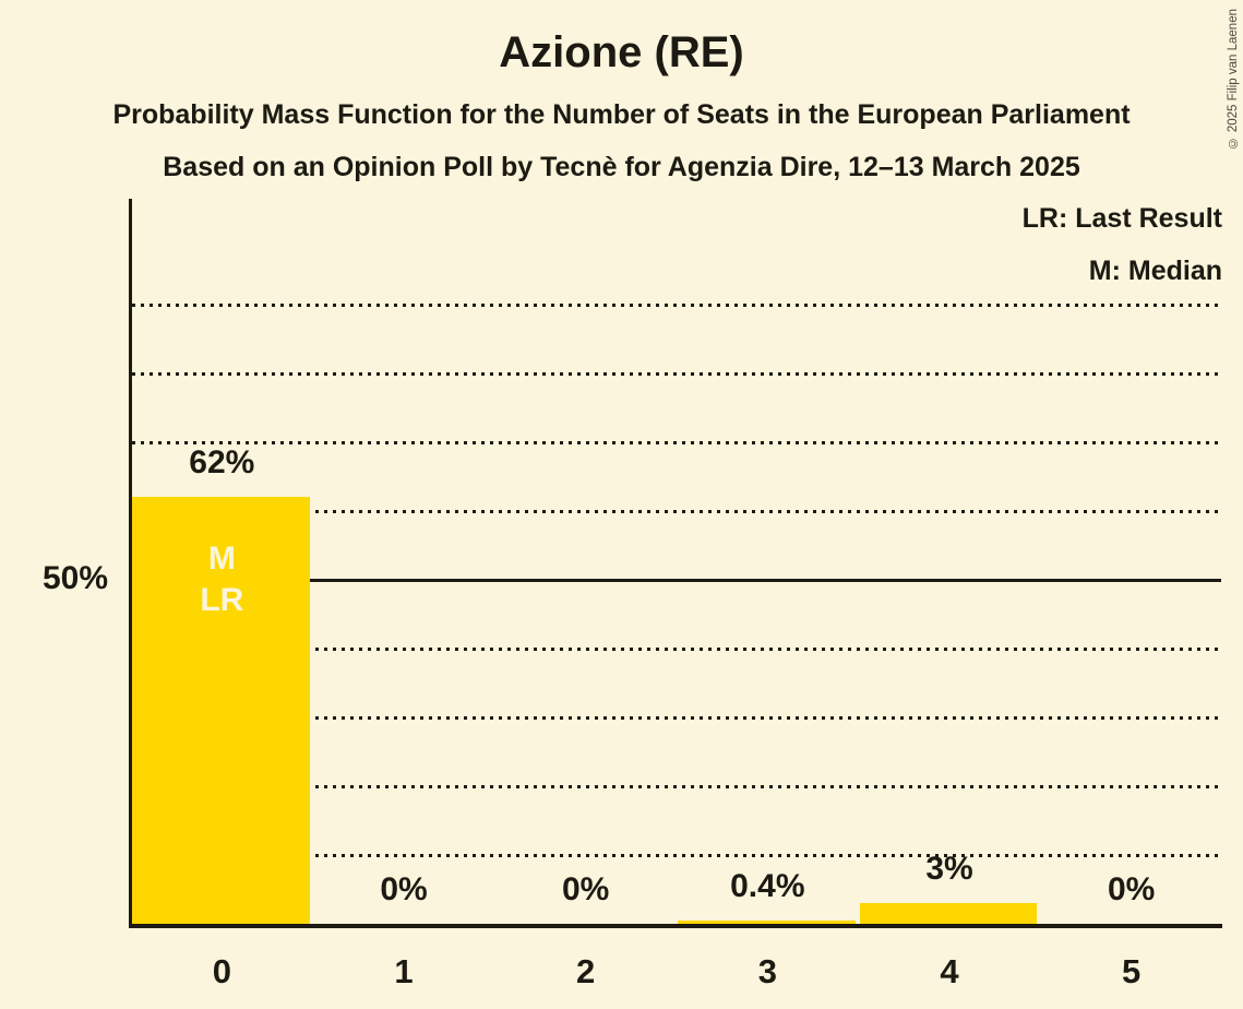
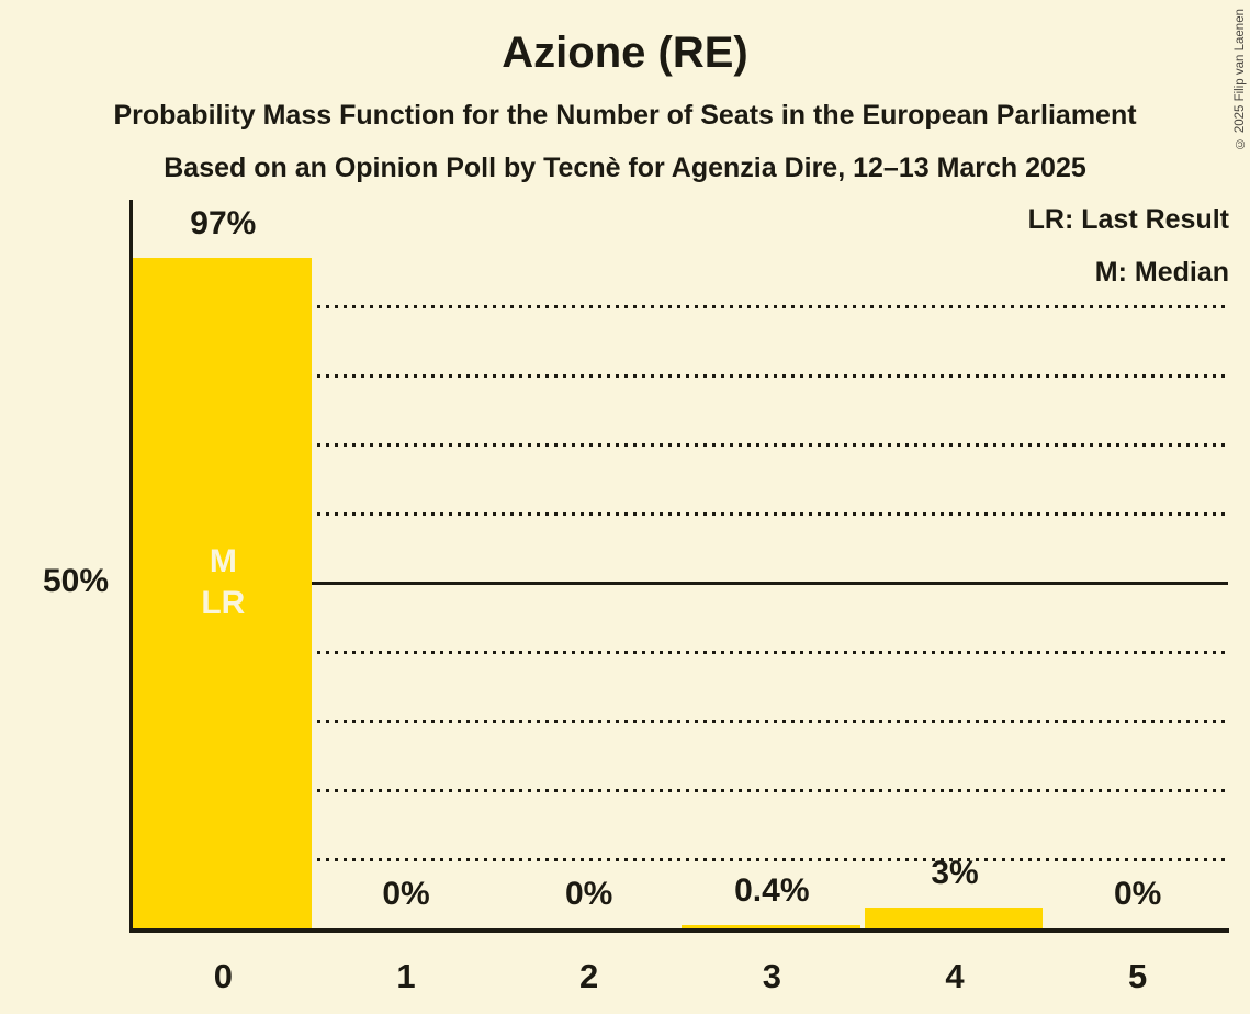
0: 62% -> 97%
